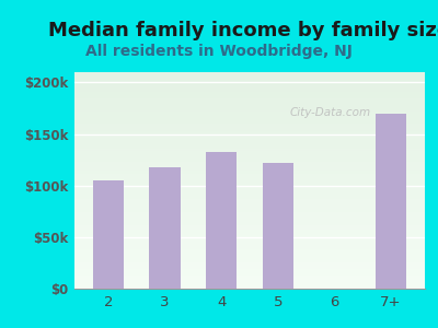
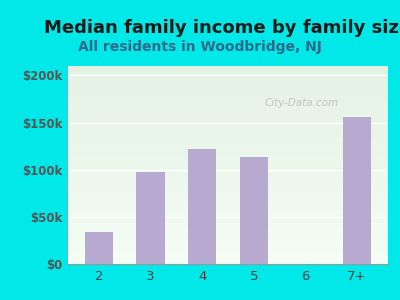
2: $105k -> $34k
3: $118k -> $98k
4: $133k -> $122k
5: $122k -> $114k
7+: $170k -> $156k
